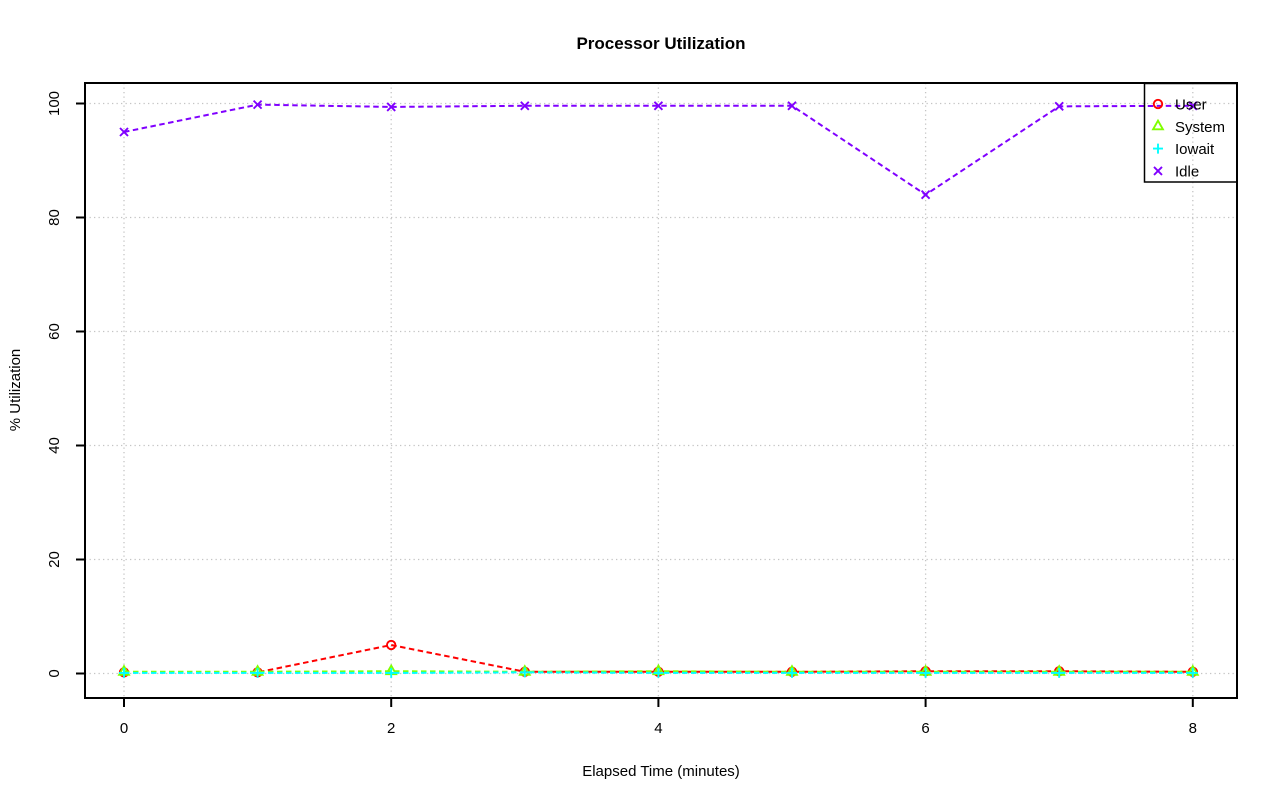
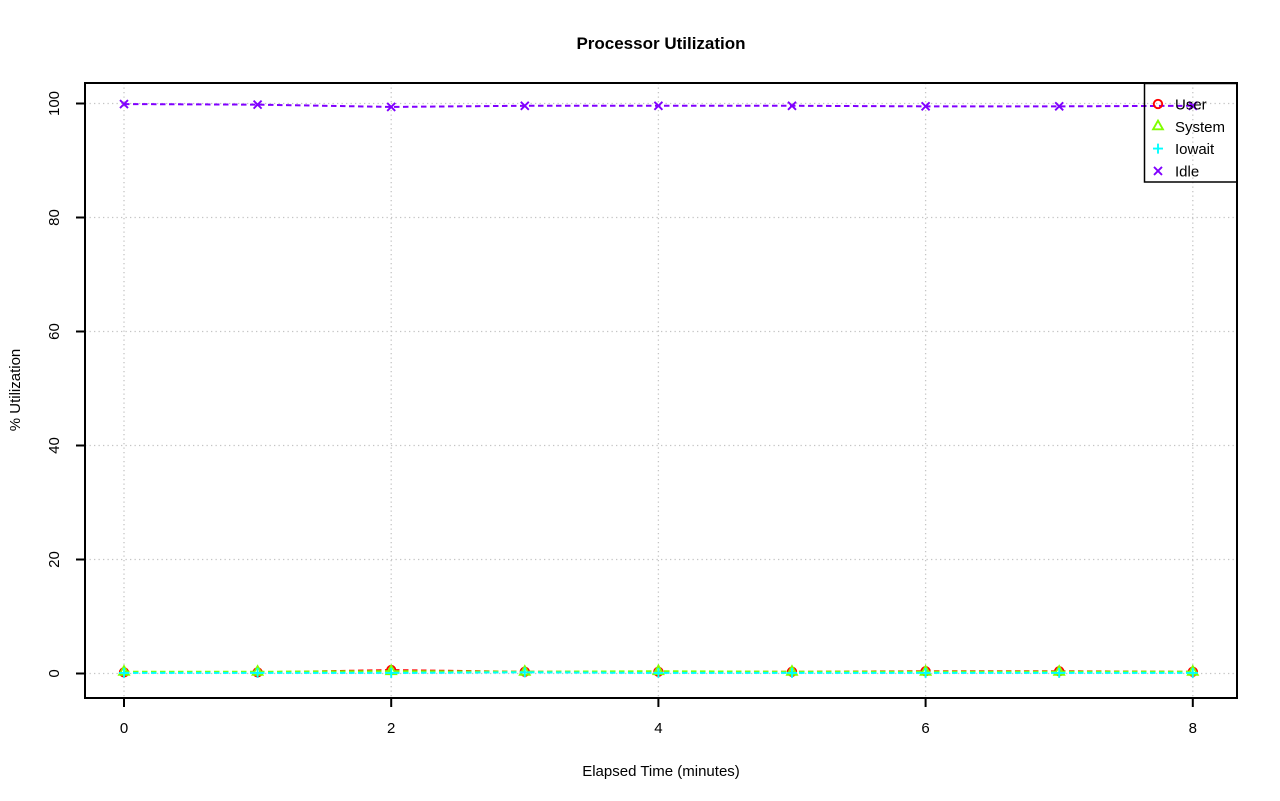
Idle/0: 95 -> 100
User/2: 5 -> 1
Idle/6: 84 -> 100
